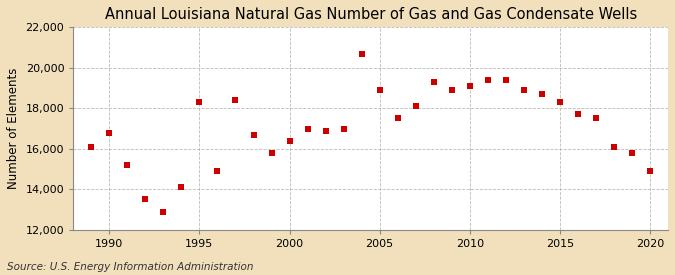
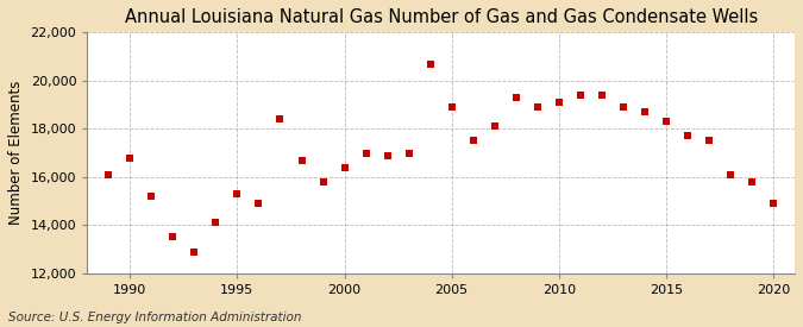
1995: 18,300 -> 15,300
